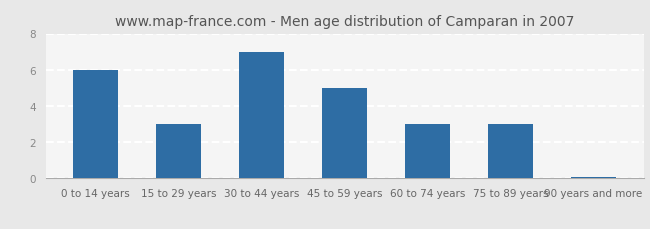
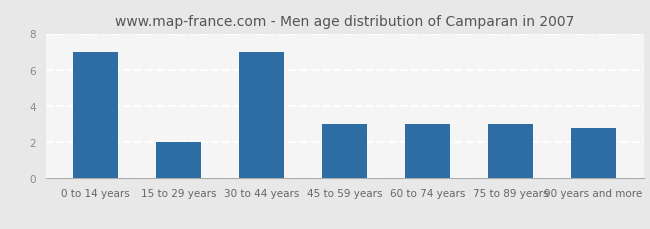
0 to 14 years: 6.0 -> 7.0
15 to 29 years: 3.0 -> 2.0
45 to 59 years: 5.0 -> 3.0
90 years and more: 0.1 -> 2.8
